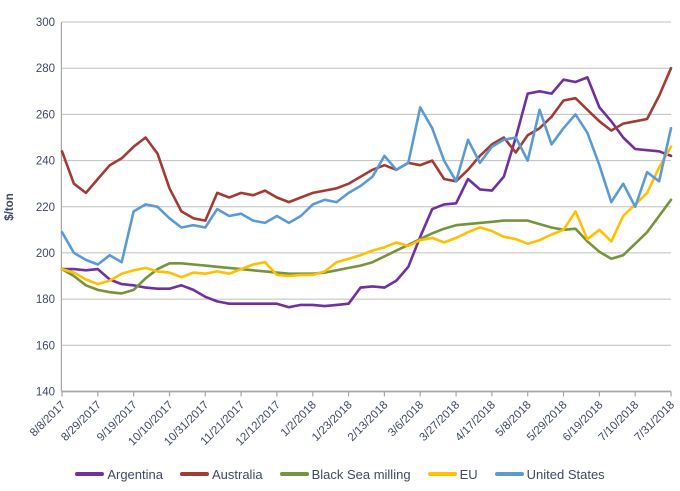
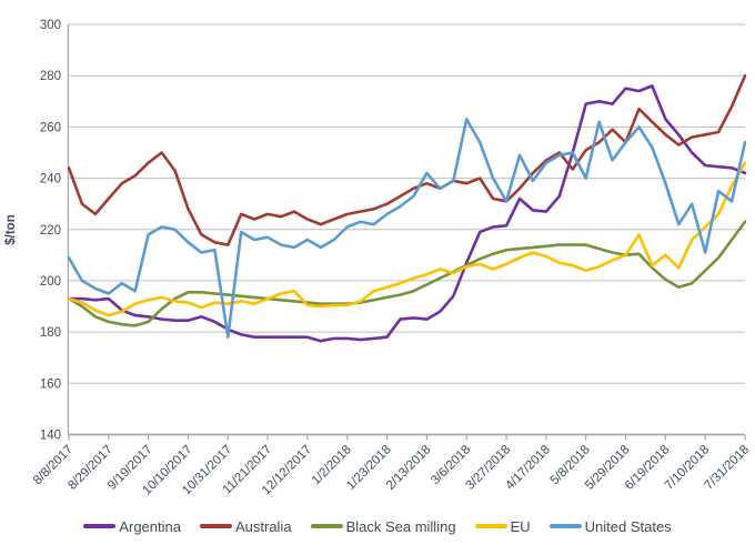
United States/10/31/2017: 211 -> 178
Australia/5/29/2018: 266 -> 254
United States/7/10/2018: 220 -> 211
